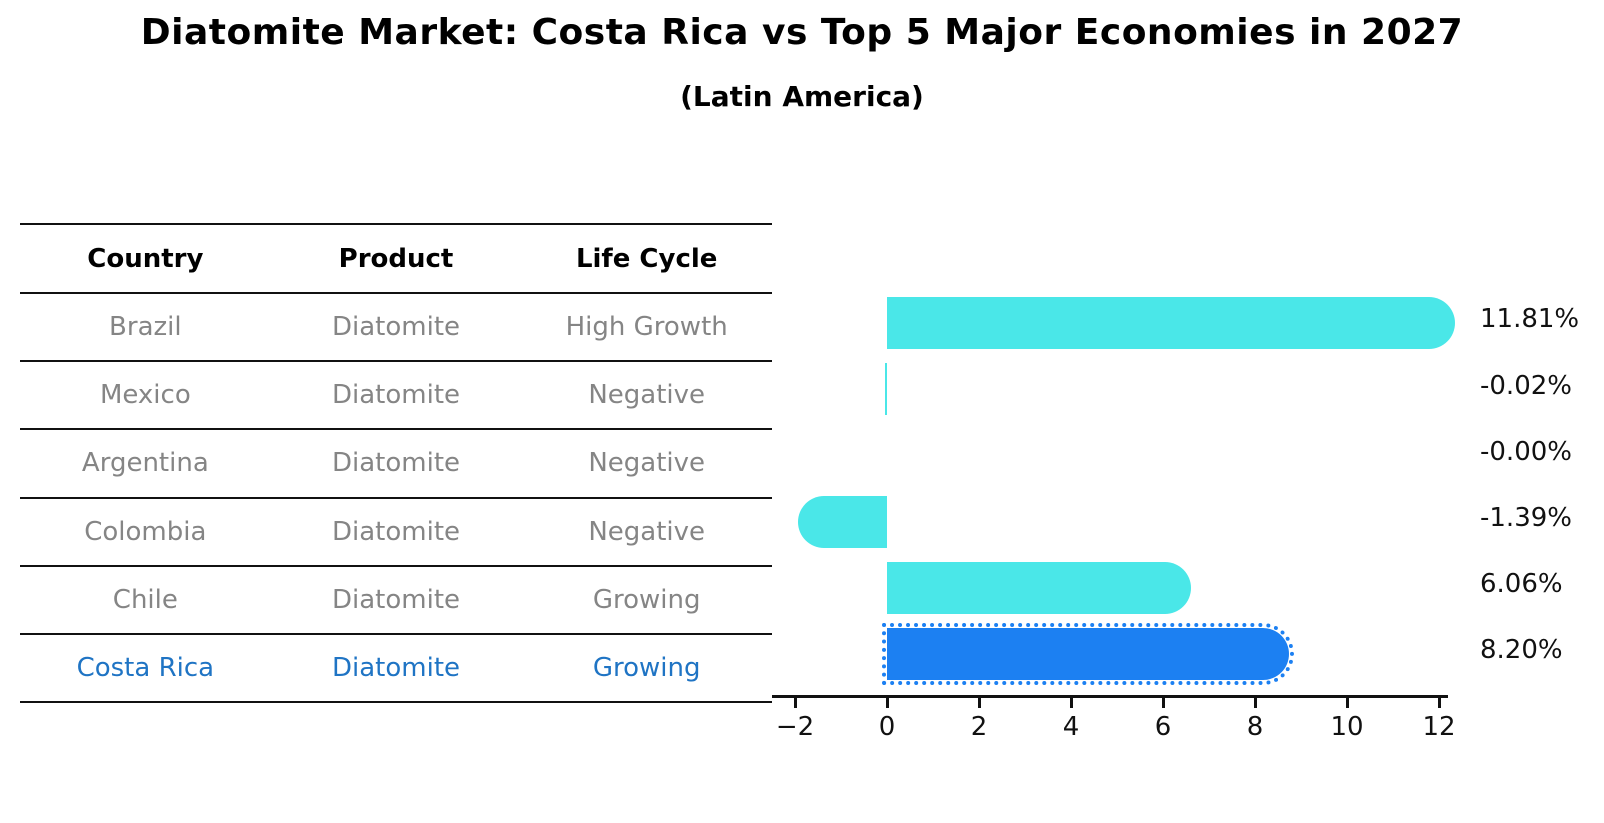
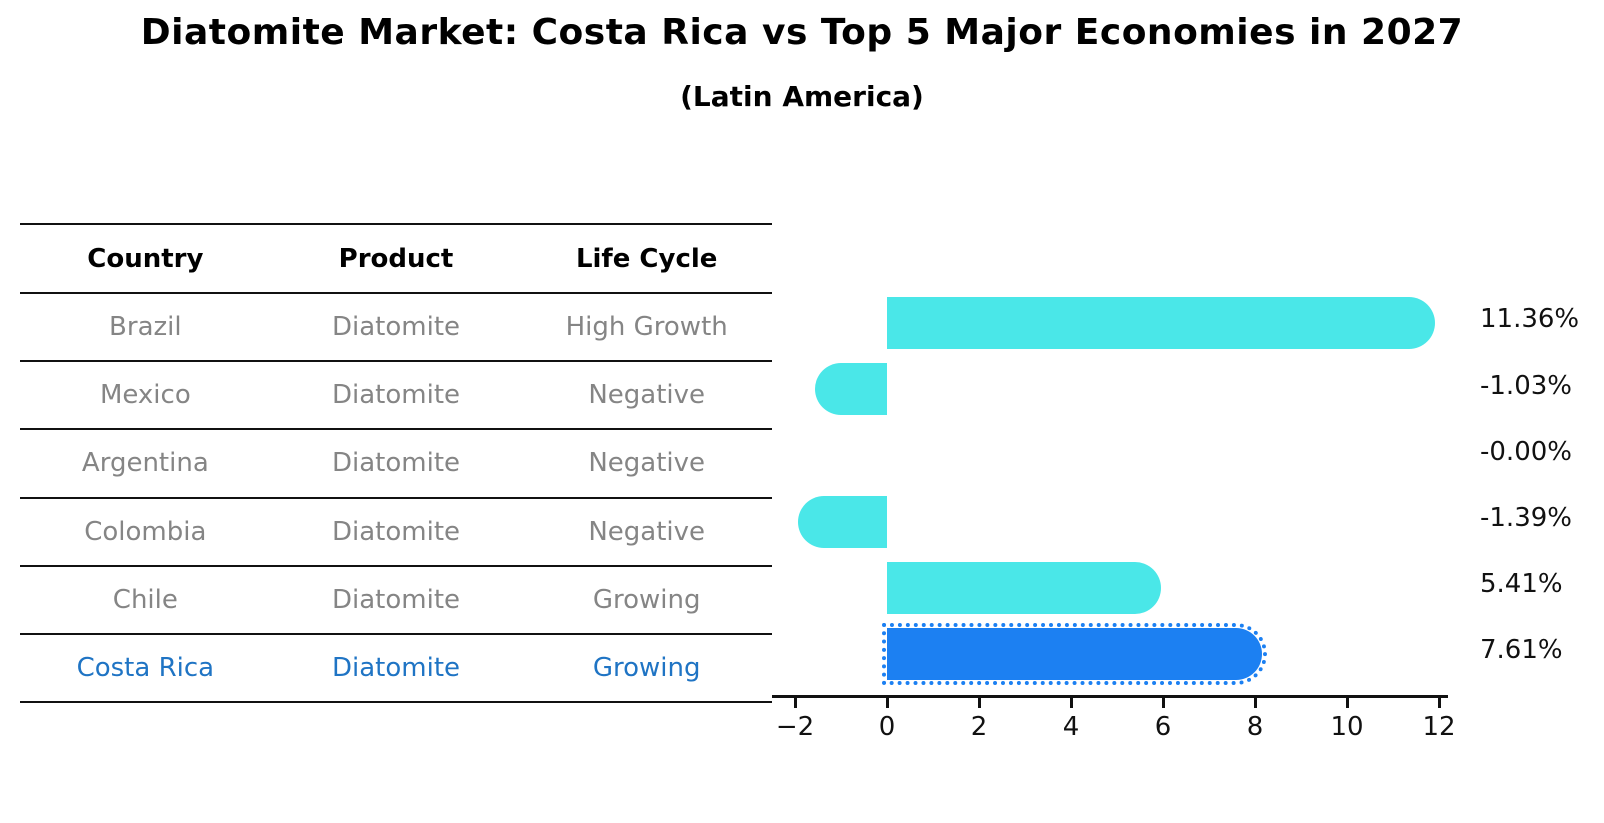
Brazil: 11.81% -> 11.36%
Mexico: -0.02% -> -1.03%
Chile: 6.06% -> 5.41%
Costa Rica: 8.20% -> 7.61%
